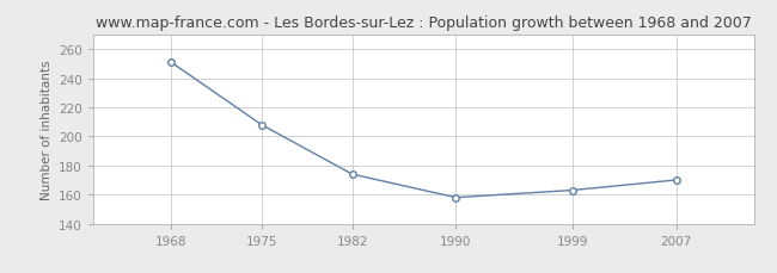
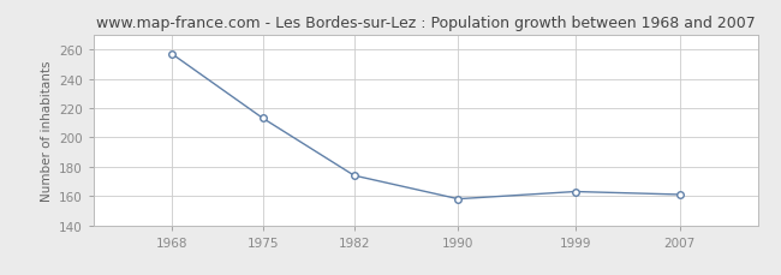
1968: 251 -> 257
1975: 208 -> 213
2007: 170 -> 161
